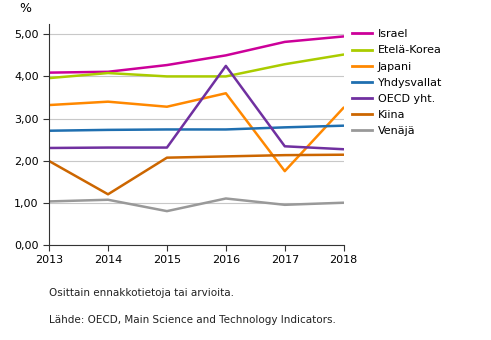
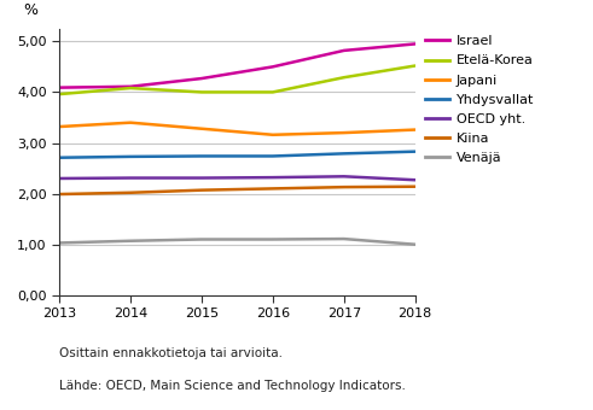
Kiina/2014: 1,20 -> 2,02
Venäjä/2015: 0,80 -> 1,10
Japani/2016: 3,60 -> 3,16
OECD yht./2016: 4,25 -> 2,32
Japani/2017: 1,75 -> 3,20
Venäjä/2017: 0,95 -> 1,11
